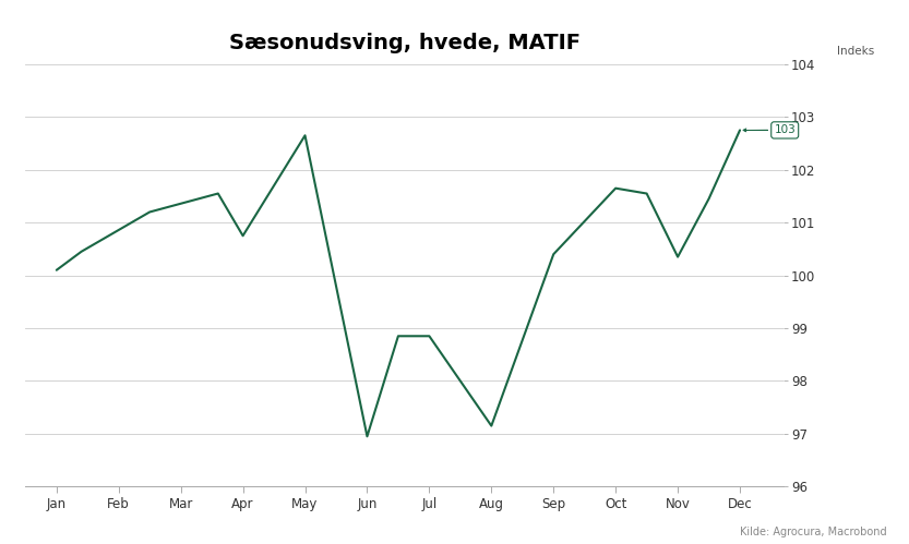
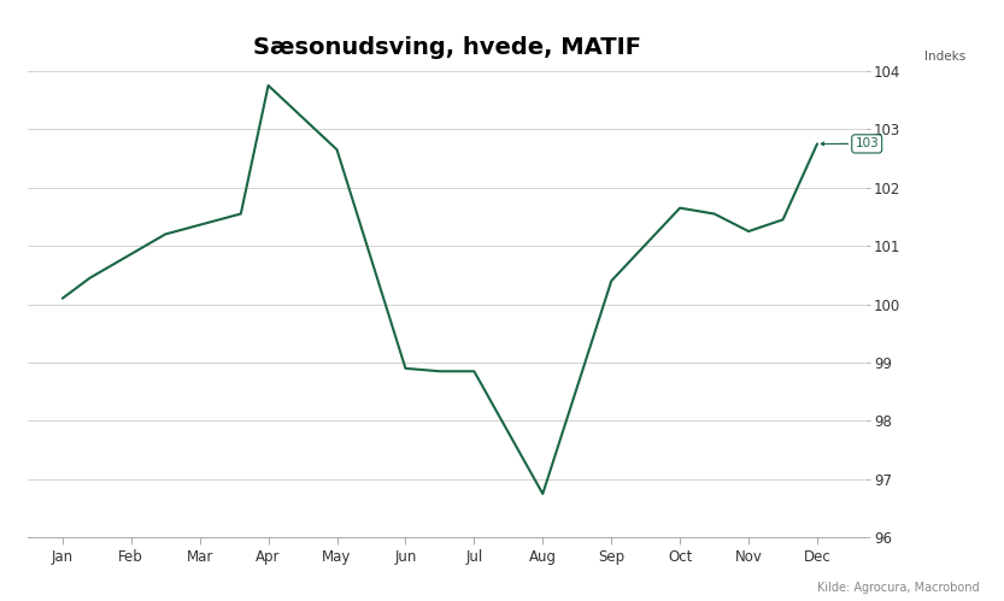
Apr: 100.75 -> 103.75
Jun: 96.95 -> 98.90
Aug: 97.15 -> 96.75
Nov: 100.35 -> 101.25
